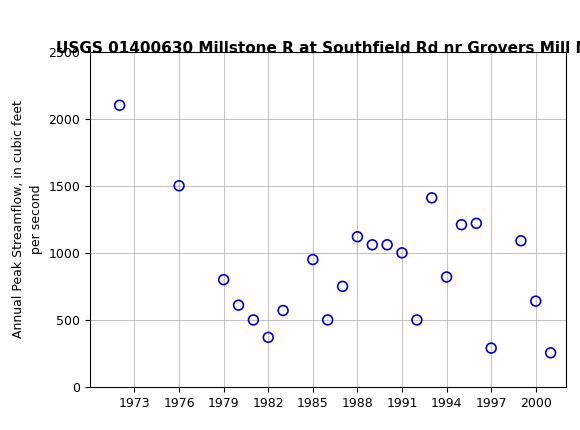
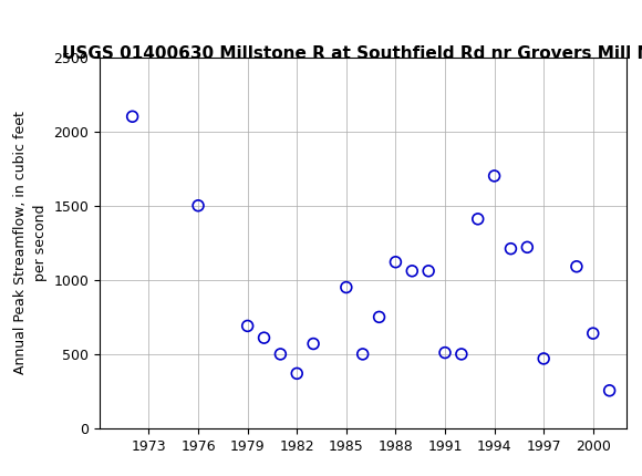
1979: 800 -> 690
1991: 1000 -> 510
1994: 820 -> 1700
1997: 290 -> 470
